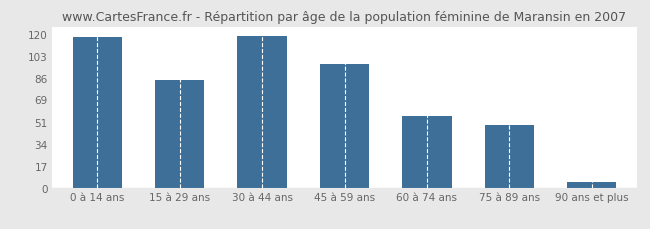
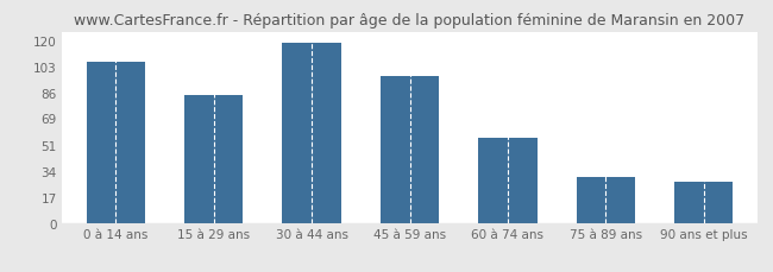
0 à 14 ans: 118 -> 106
75 à 89 ans: 49 -> 30
90 ans et plus: 4 -> 27
